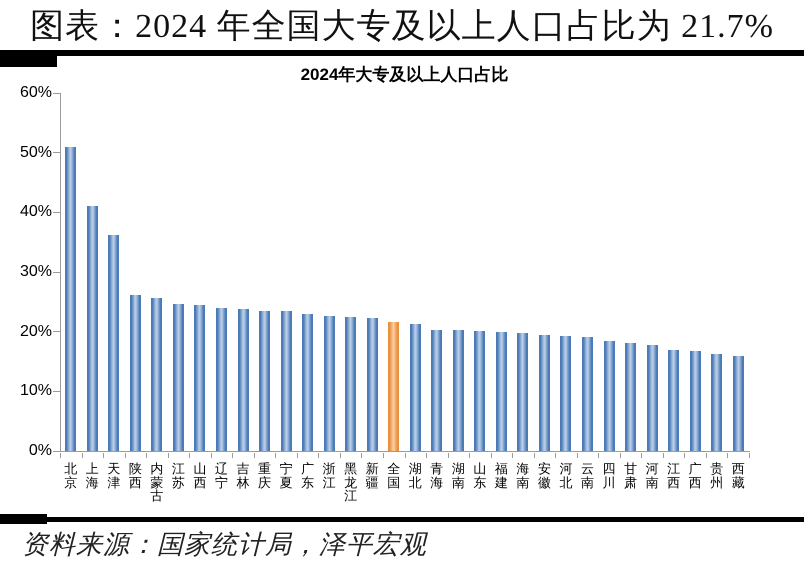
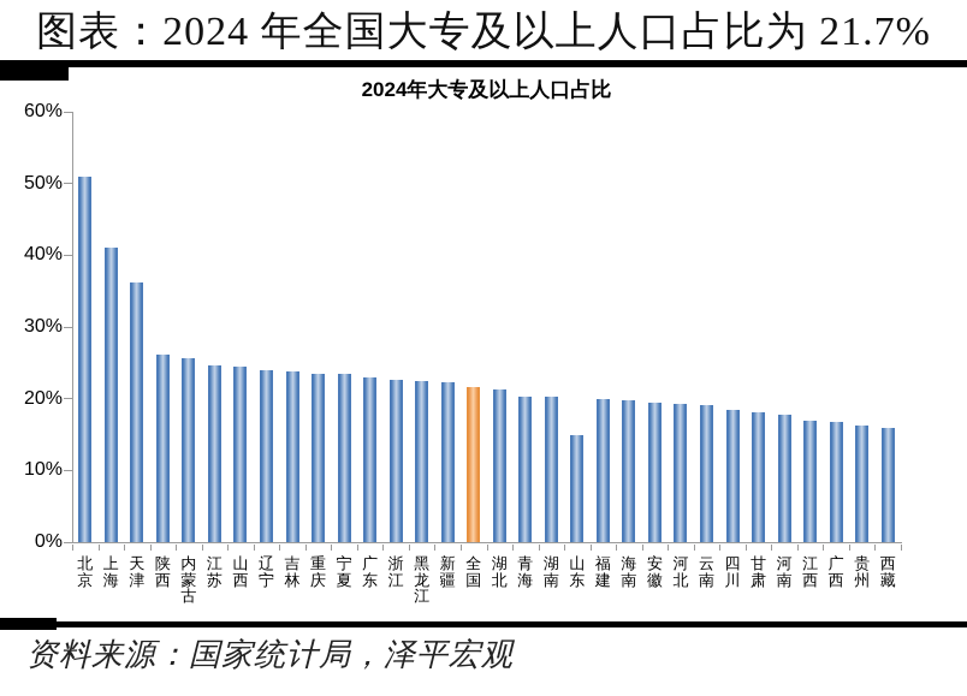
山东: 20% -> 15%
